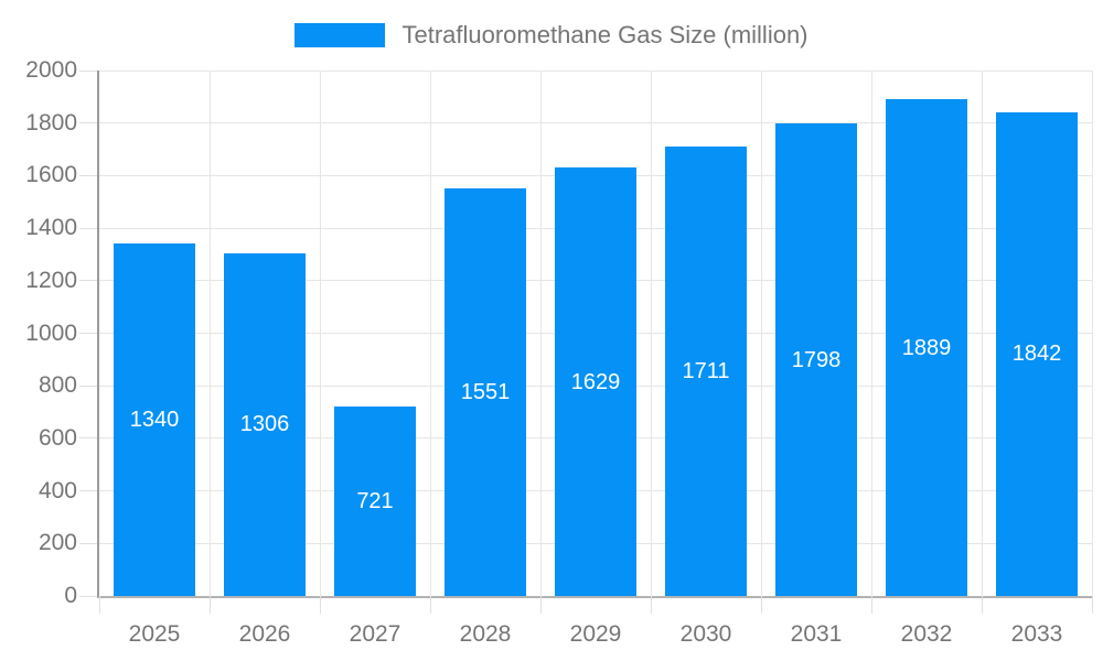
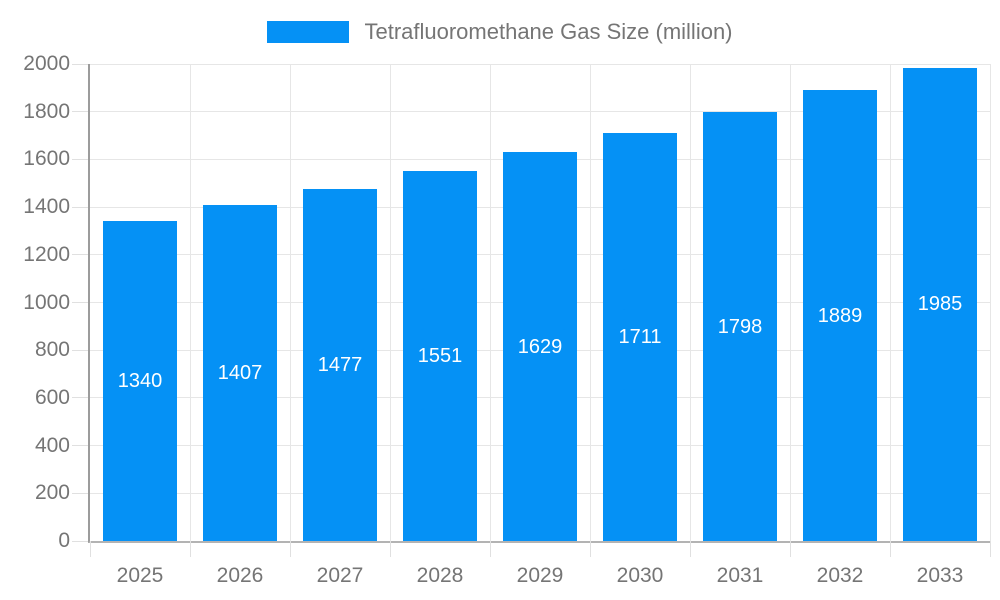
2026: 1306 -> 1407
2027: 721 -> 1477
2033: 1842 -> 1985
